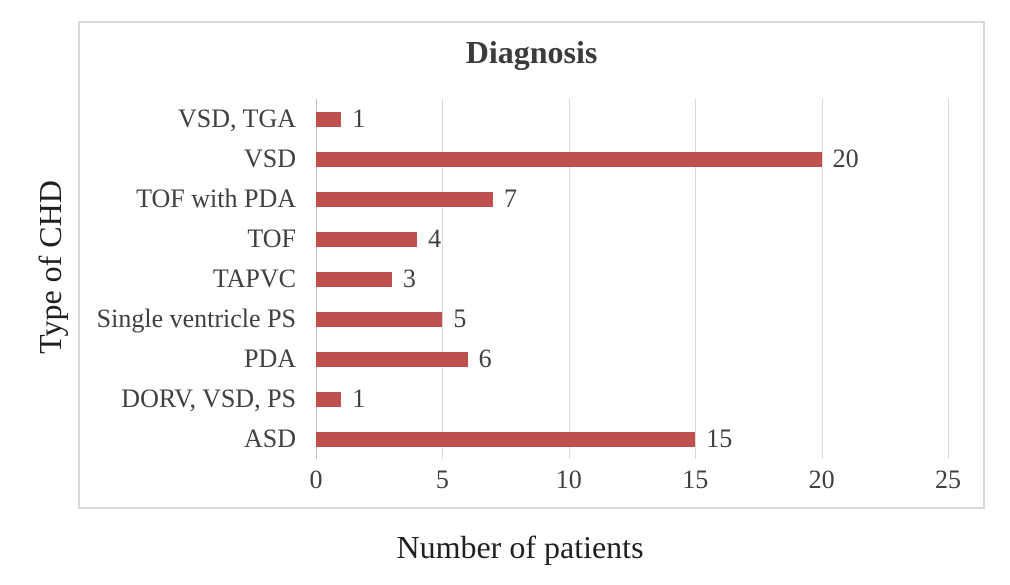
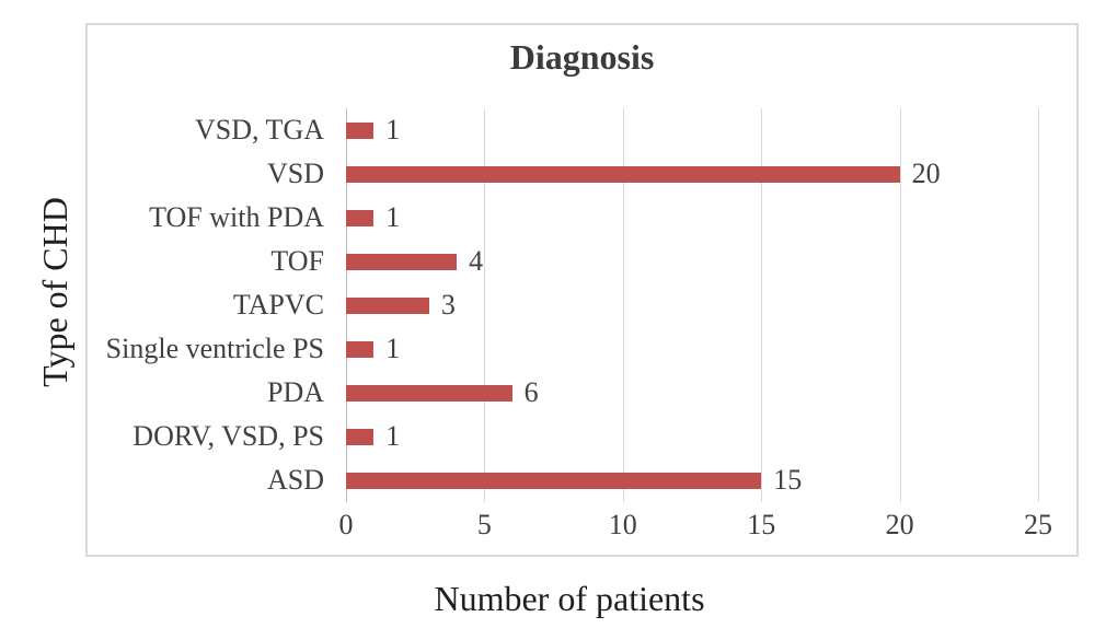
TOF with PDA: 7 -> 1
Single ventricle PS: 5 -> 1
